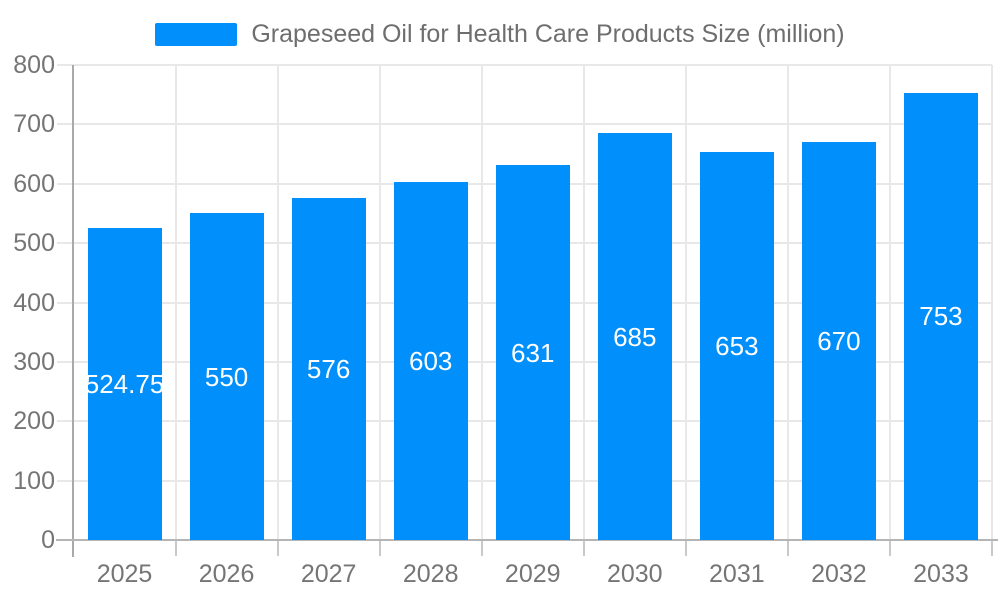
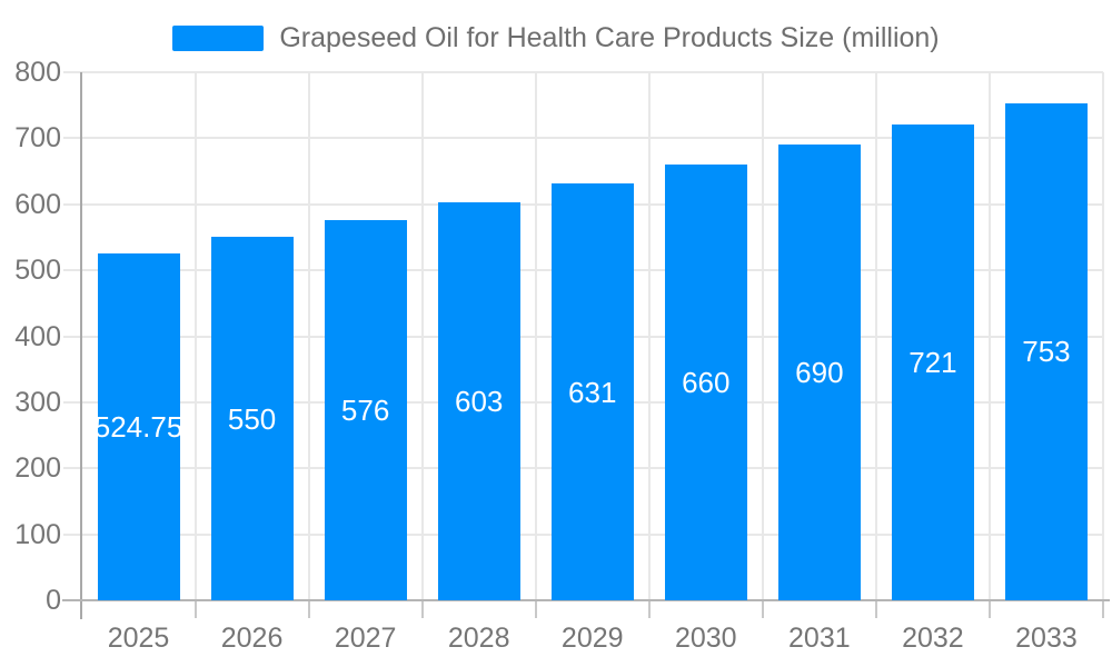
2030: 685 -> 660
2031: 653 -> 690
2032: 670 -> 721
